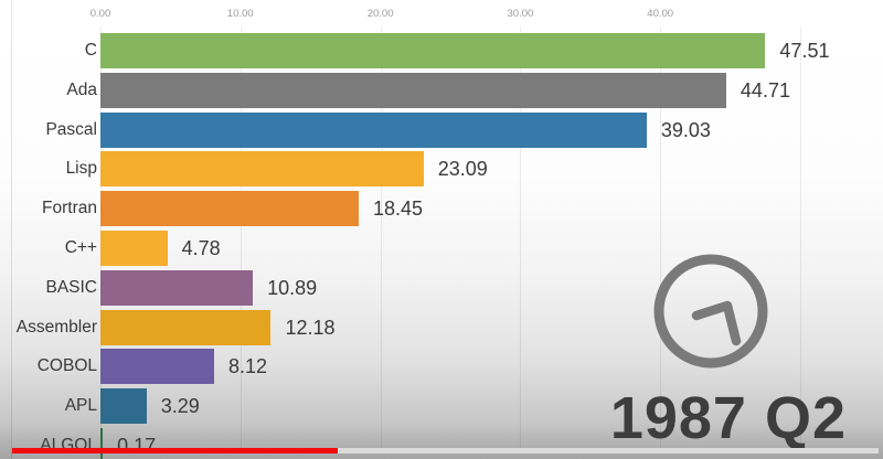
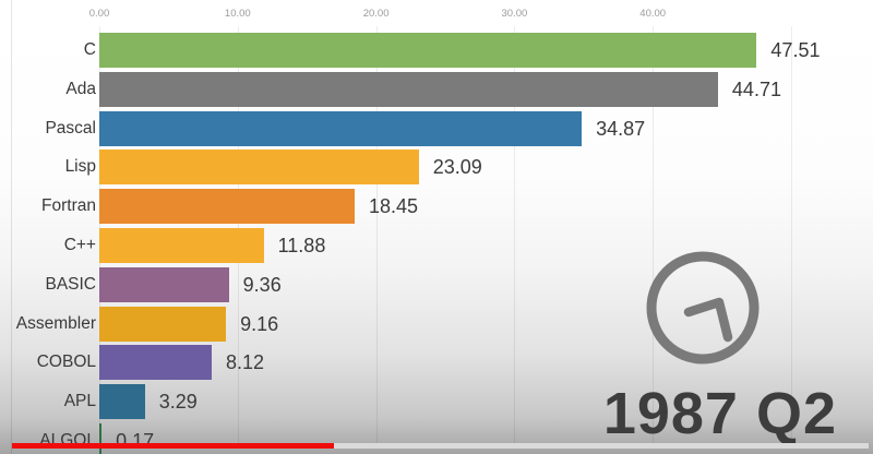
Pascal: 39.03 -> 34.87
C++: 4.78 -> 11.88
BASIC: 10.89 -> 9.36
Assembler: 12.18 -> 9.16
